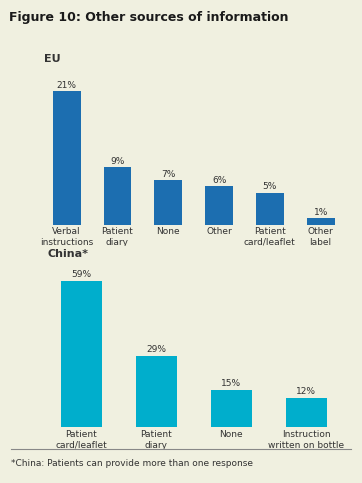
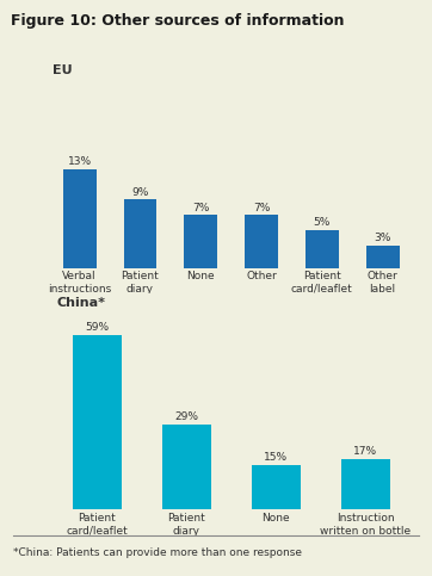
Verbal instructions: 21% -> 13%
Other: 6% -> 7%
Other label: 1% -> 3%
Instruction written on bottle: 12% -> 17%
